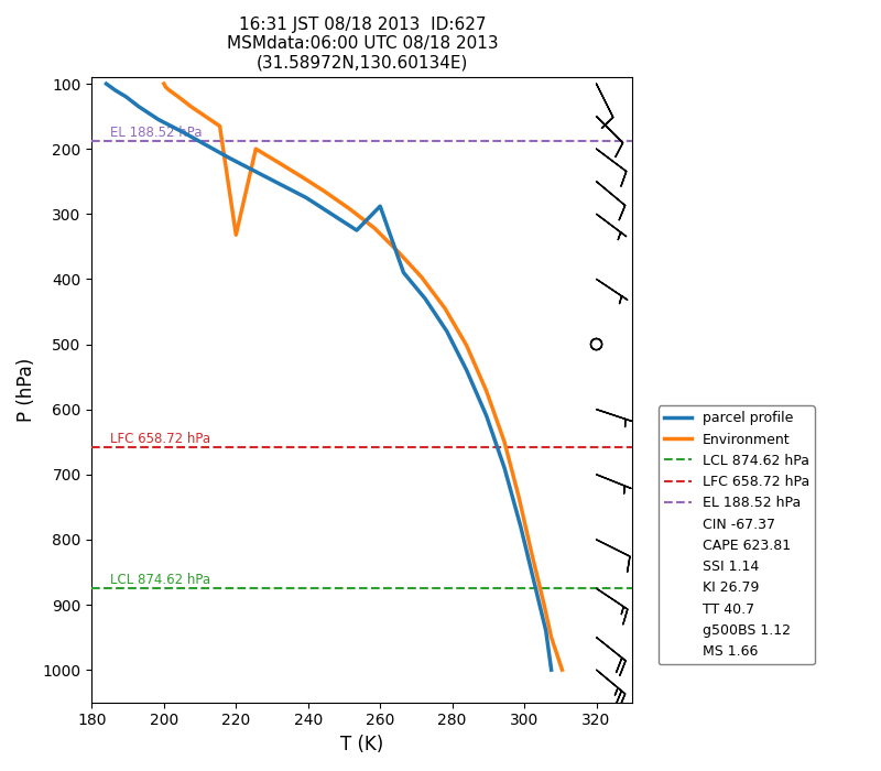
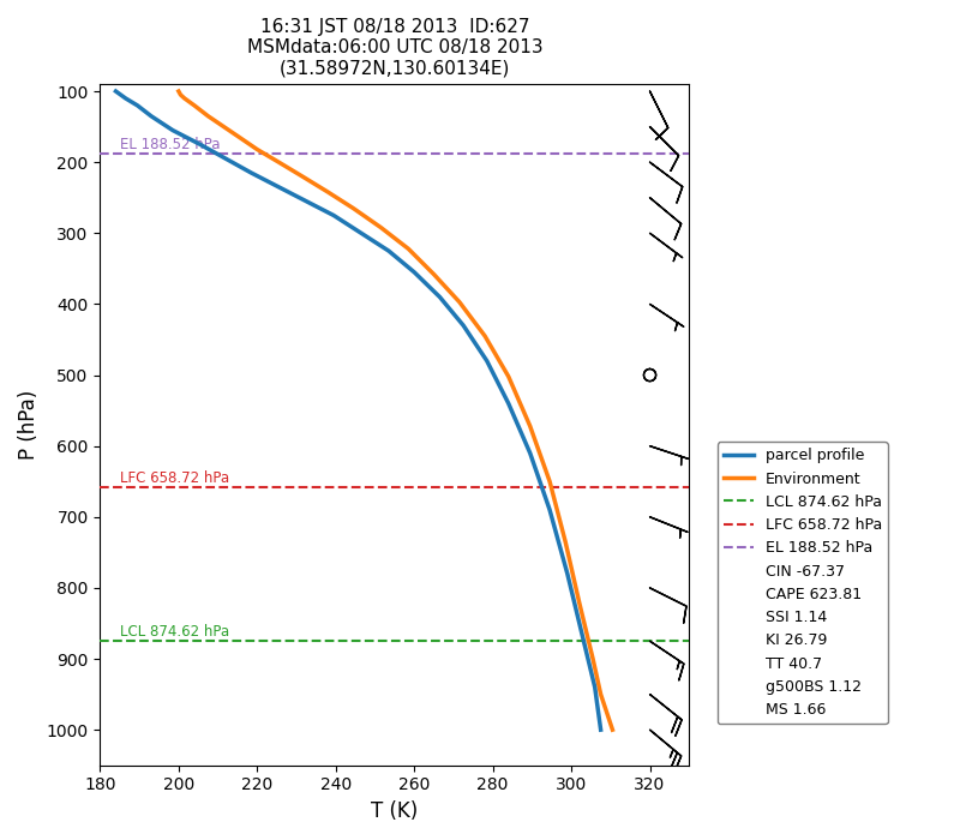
Environment/220: 332 -> 182
parcel profile/260: 288 -> 355
